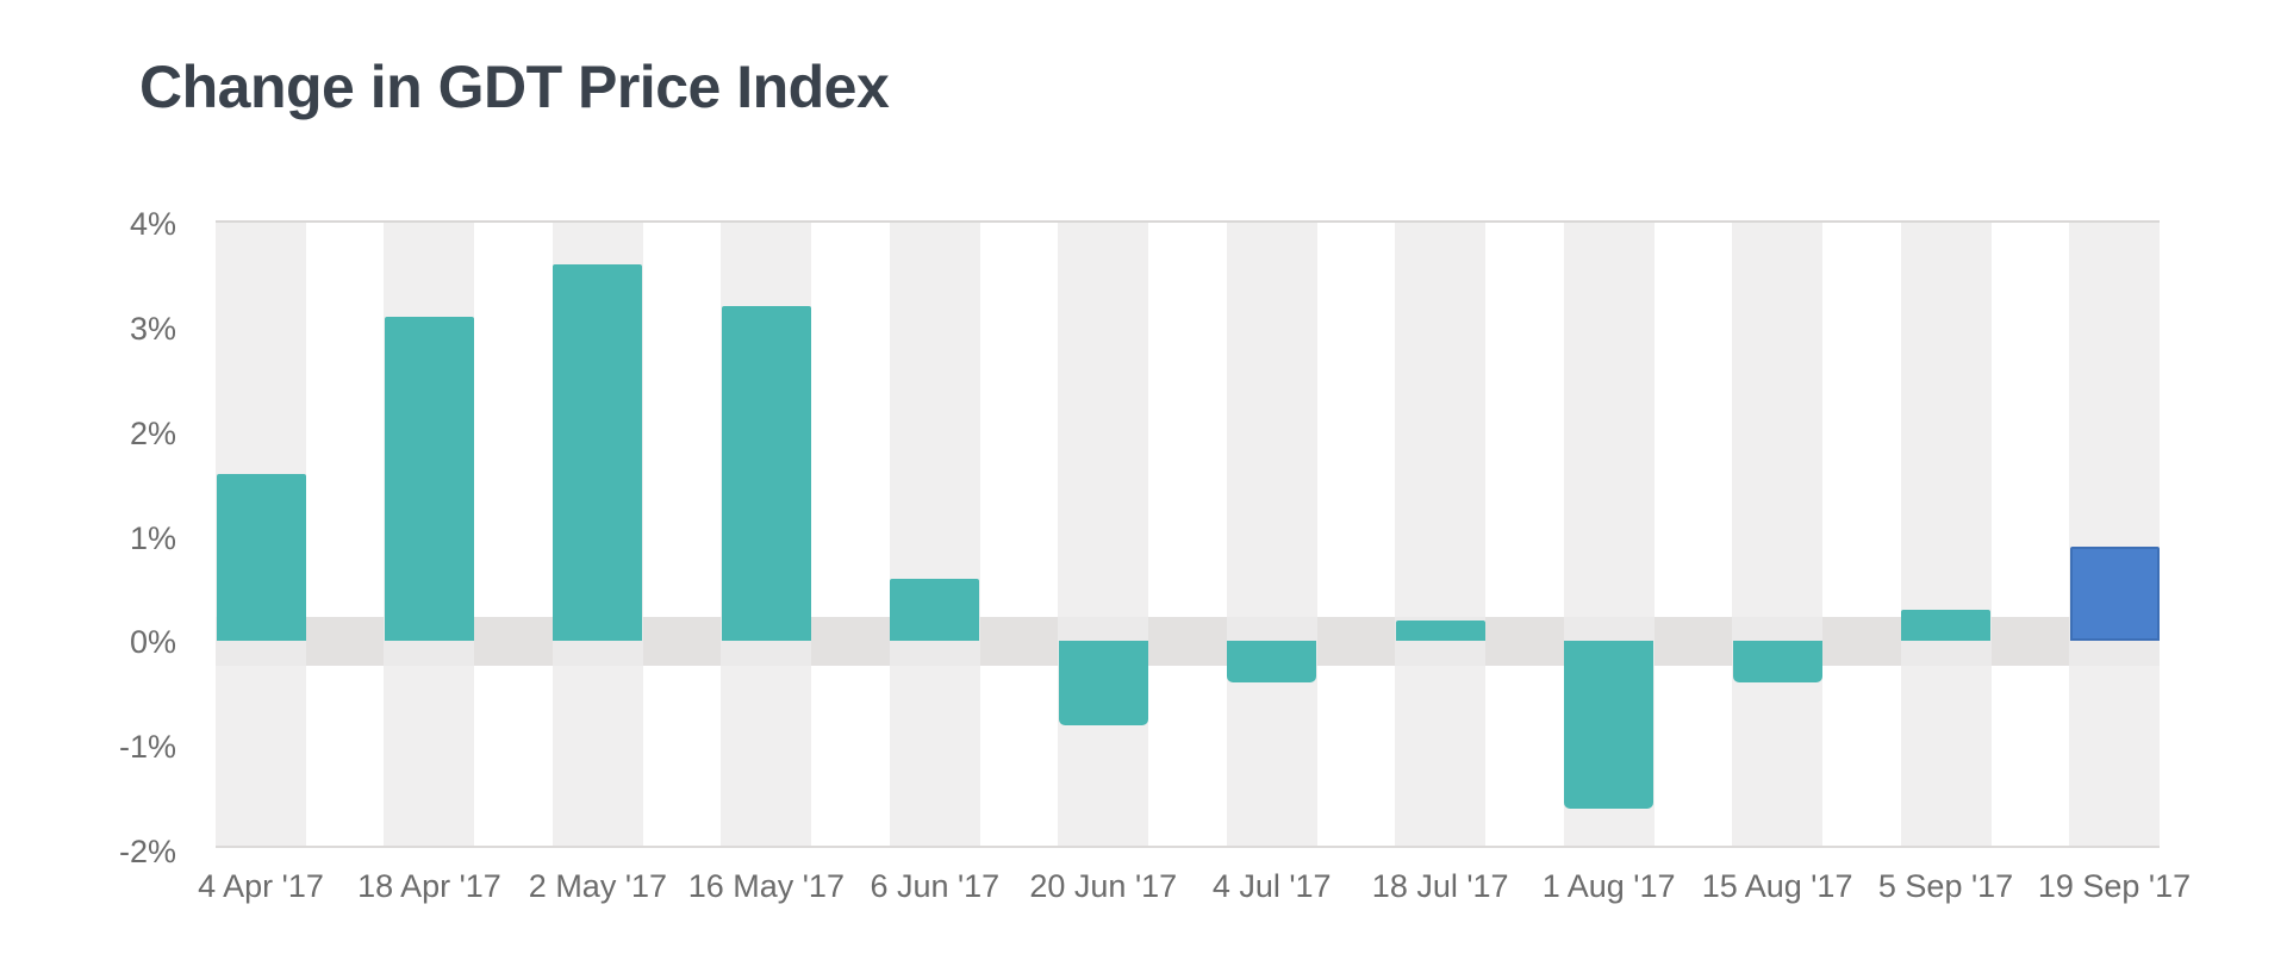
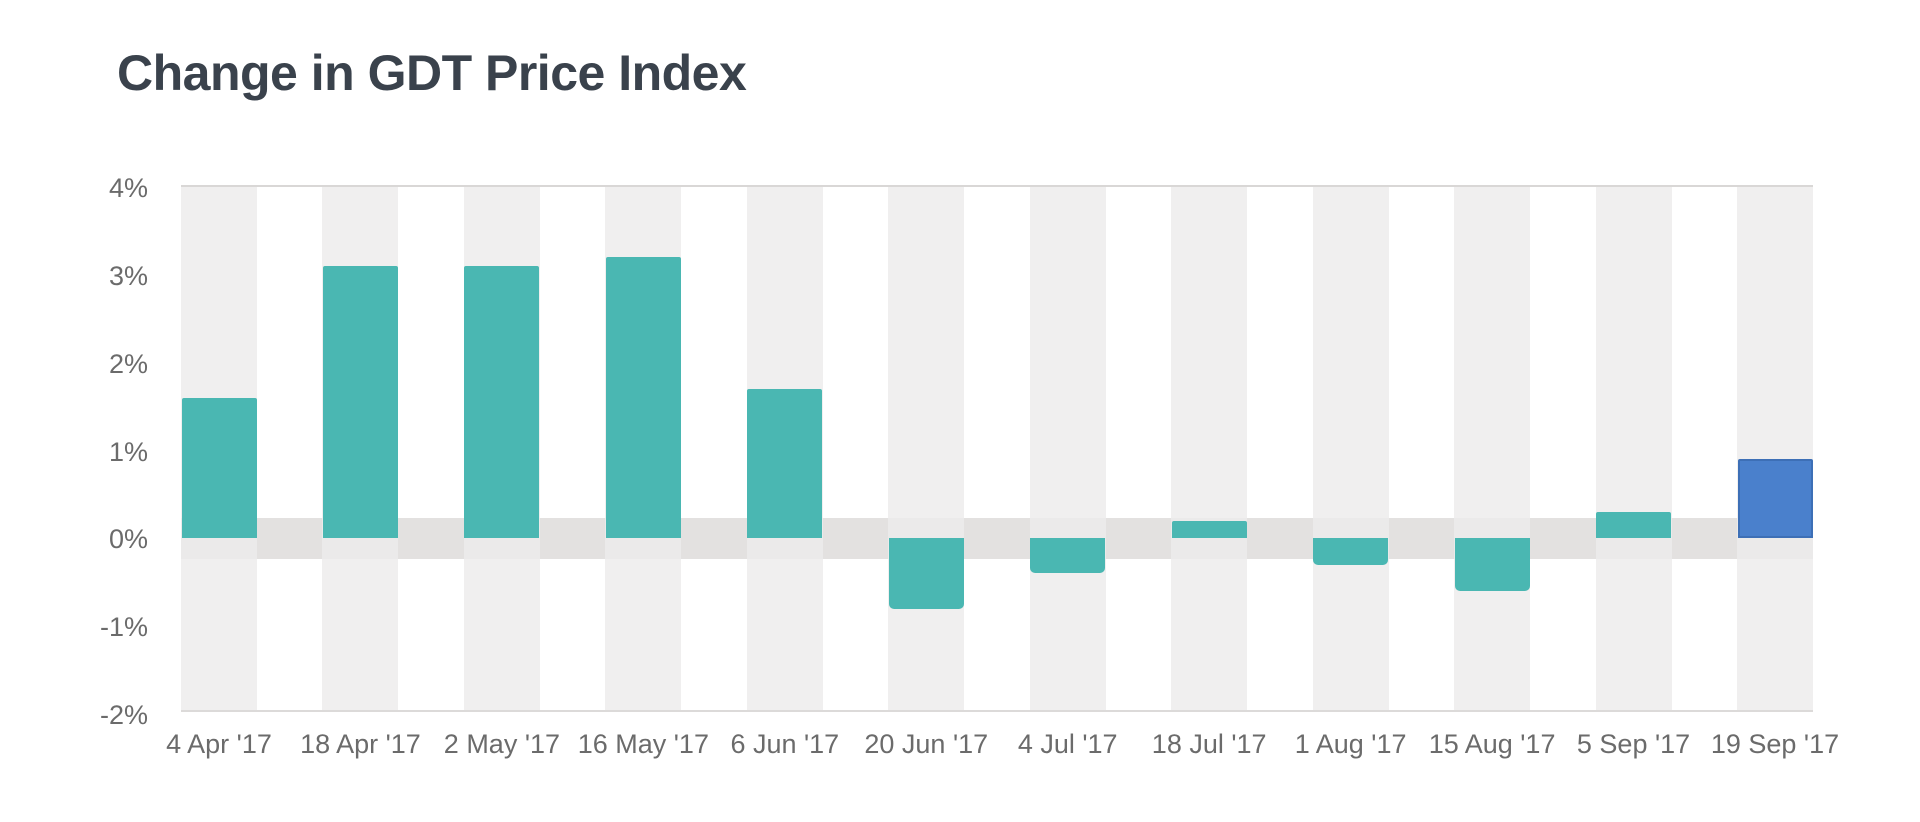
2 May '17: 3.6% -> 3.1%
6 Jun '17: 0.6% -> 1.7%
1 Aug '17: -1.6% -> -0.3%
15 Aug '17: -0.4% -> -0.6%
